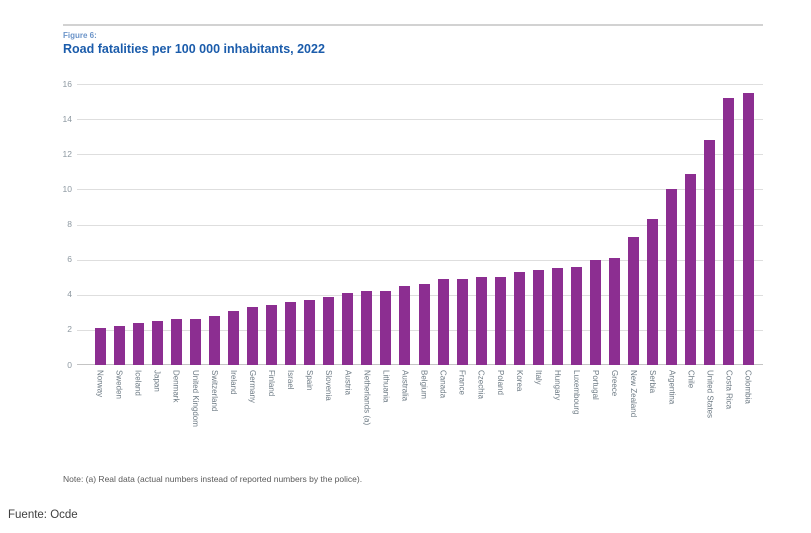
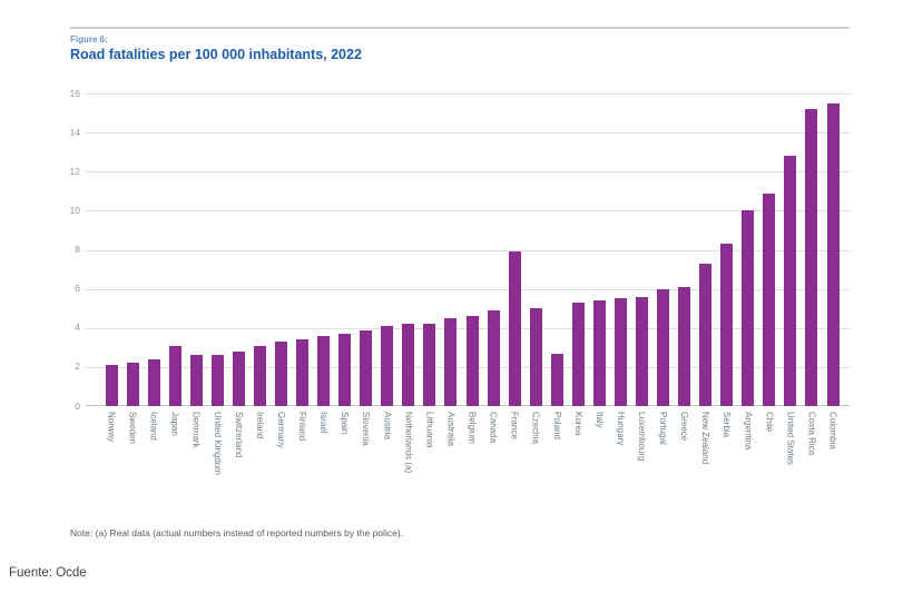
Japan: 2.5 -> 3.1
France: 4.9 -> 7.9
Poland: 5.0 -> 2.7
